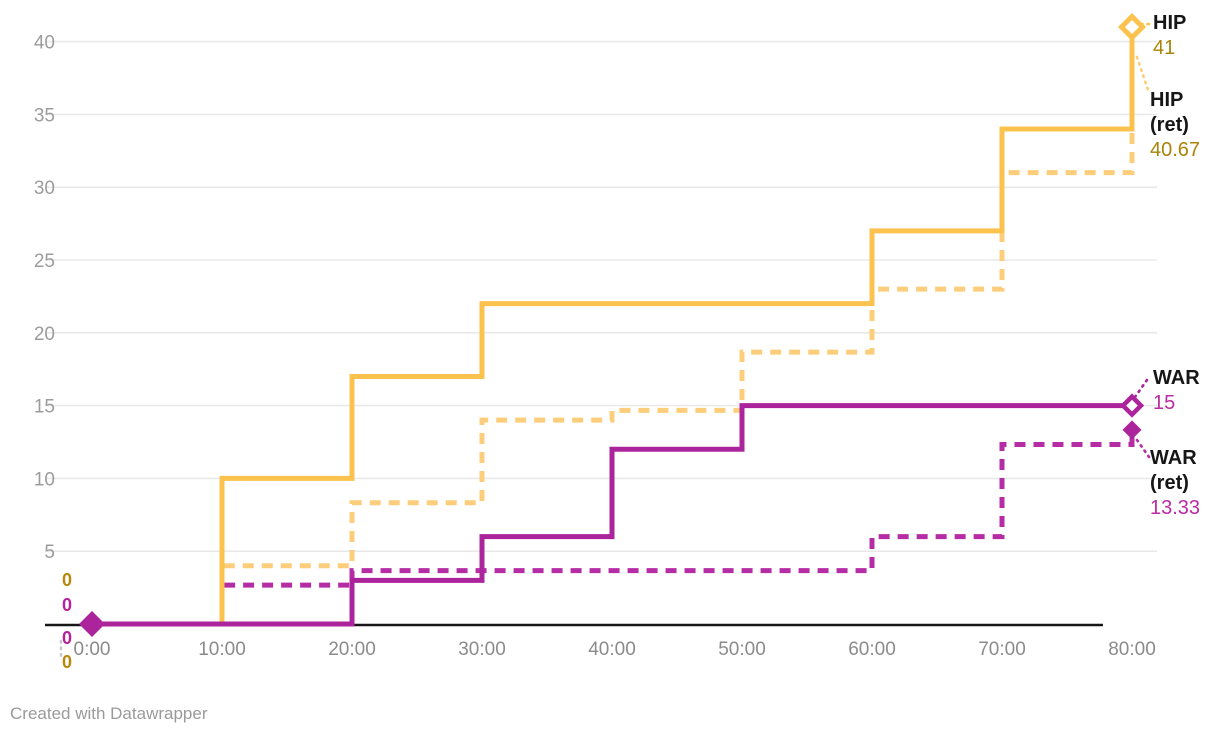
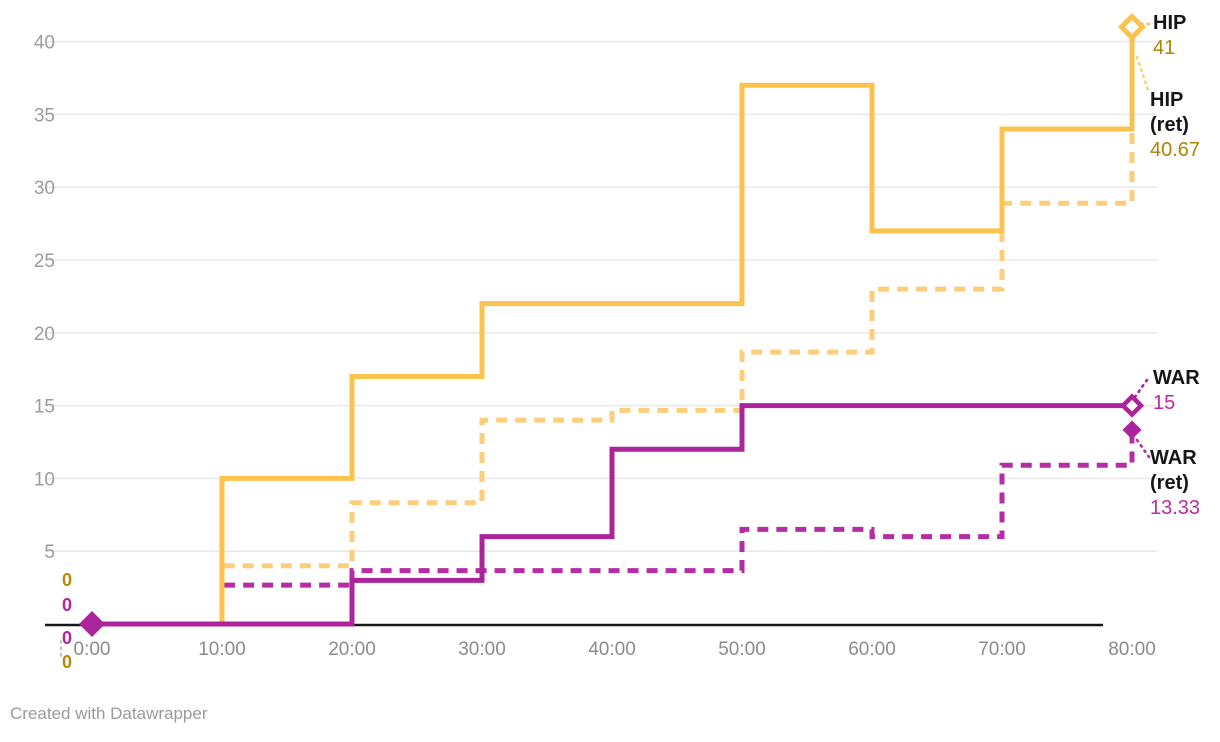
HIP/50:00: 22 -> 37
WAR (ret)/50:00: 3.7 -> 6.5
HIP (ret)/70:00: 31.0 -> 28.9
WAR (ret)/70:00: 12.3 -> 10.9
